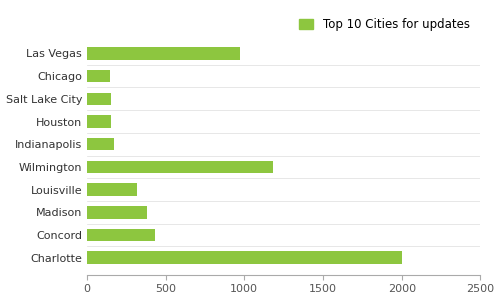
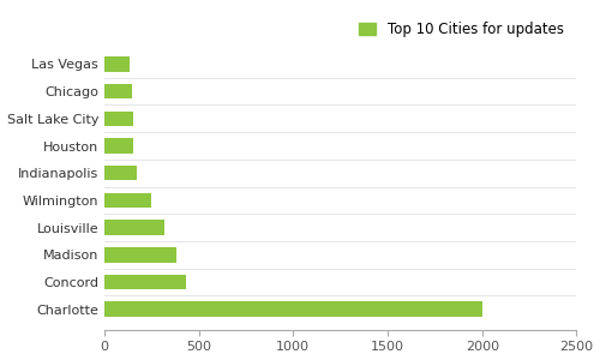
Las Vegas: 970 -> 140
Wilmington: 1180 -> 250
